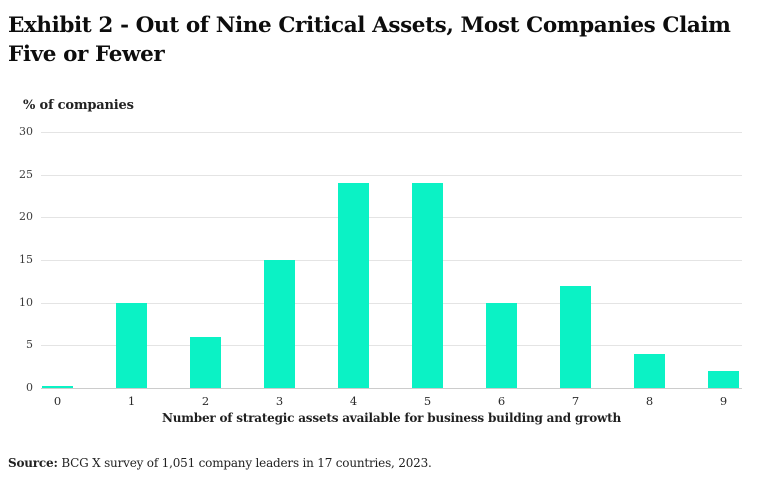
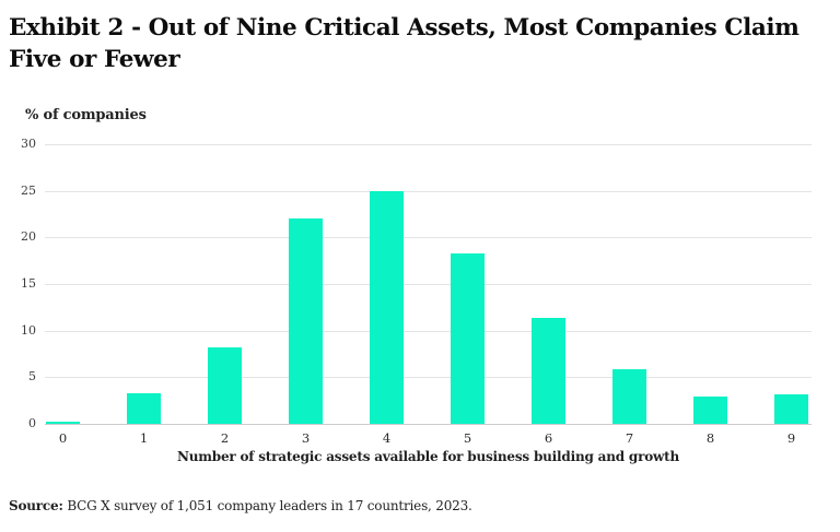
1: 10 -> 3
2: 6 -> 8
3: 15 -> 22
4: 24 -> 25
5: 24 -> 18
6: 10 -> 11
7: 12 -> 6
8: 4 -> 3
9: 2 -> 3
